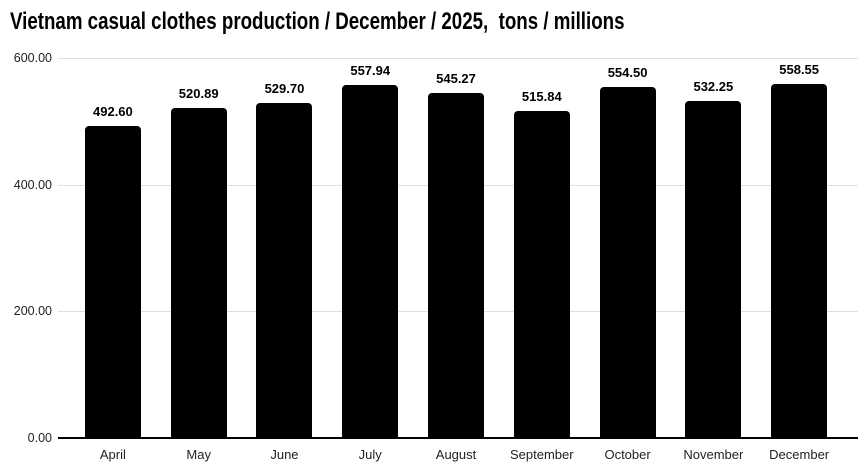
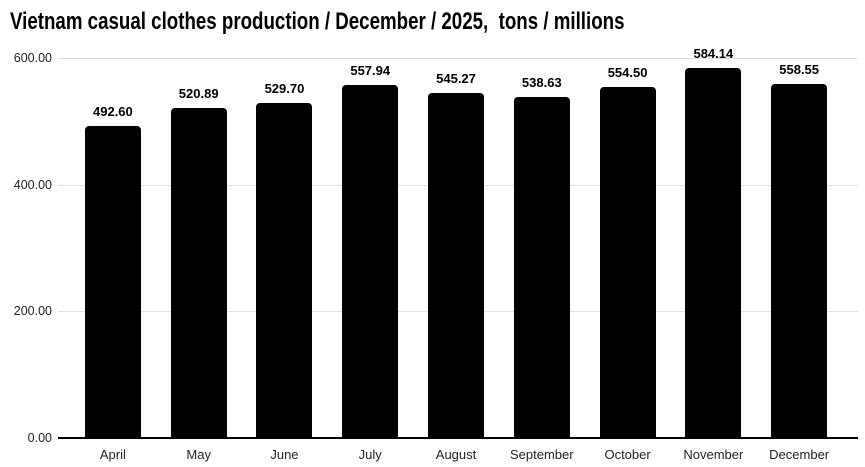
September: 515.84 -> 538.63
November: 532.25 -> 584.14
